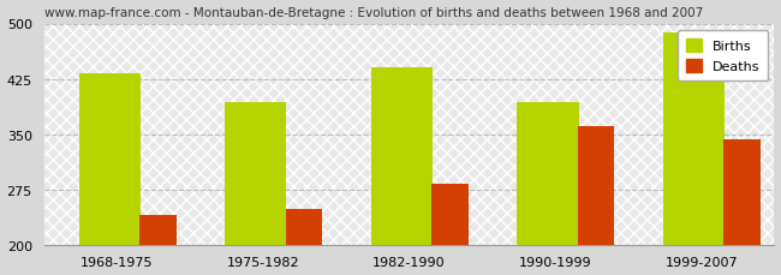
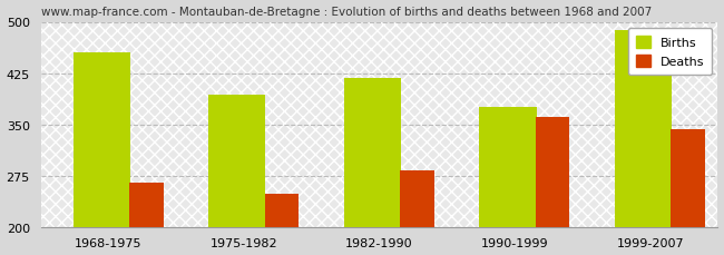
Births/1968-1975: 432 -> 456
Deaths/1968-1975: 240 -> 264
Births/1982-1990: 440 -> 418
Births/1990-1999: 393 -> 376
